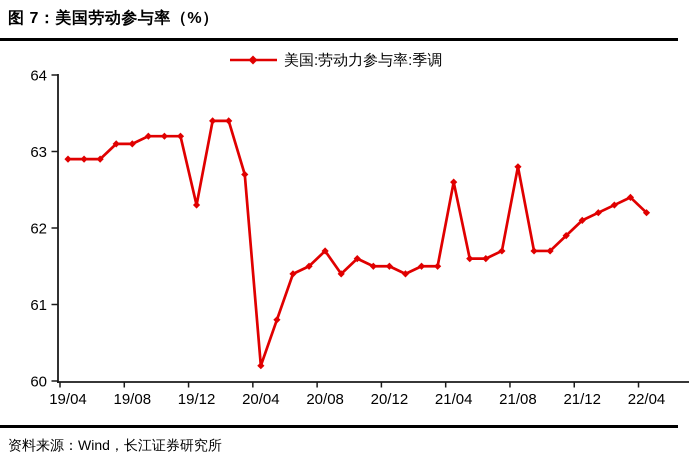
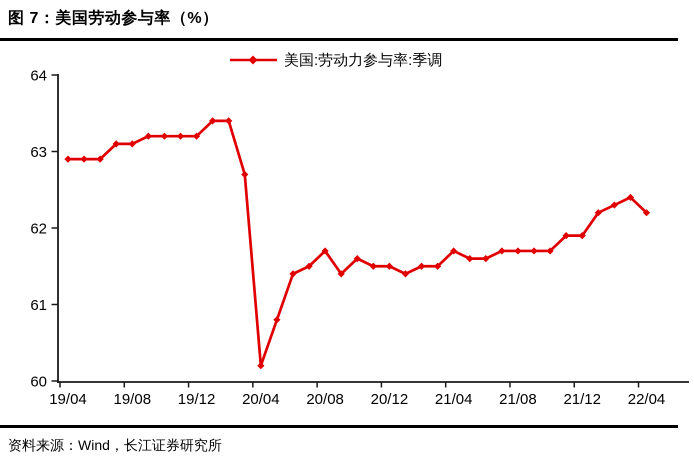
19/12: 62.3 -> 63.2
21/04: 62.6 -> 61.7
21/08: 62.8 -> 61.7
21/12: 62.1 -> 61.9
